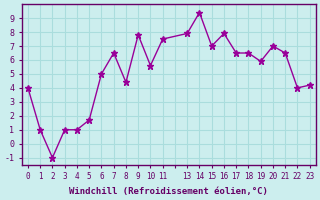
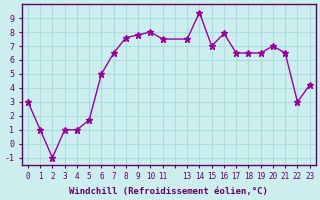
0: 4.0 -> 3.0
8: 4.4 -> 7.6
10: 5.6 -> 8.0
13: 7.9 -> 7.5
19: 5.9 -> 6.5
22: 4.0 -> 3.0
